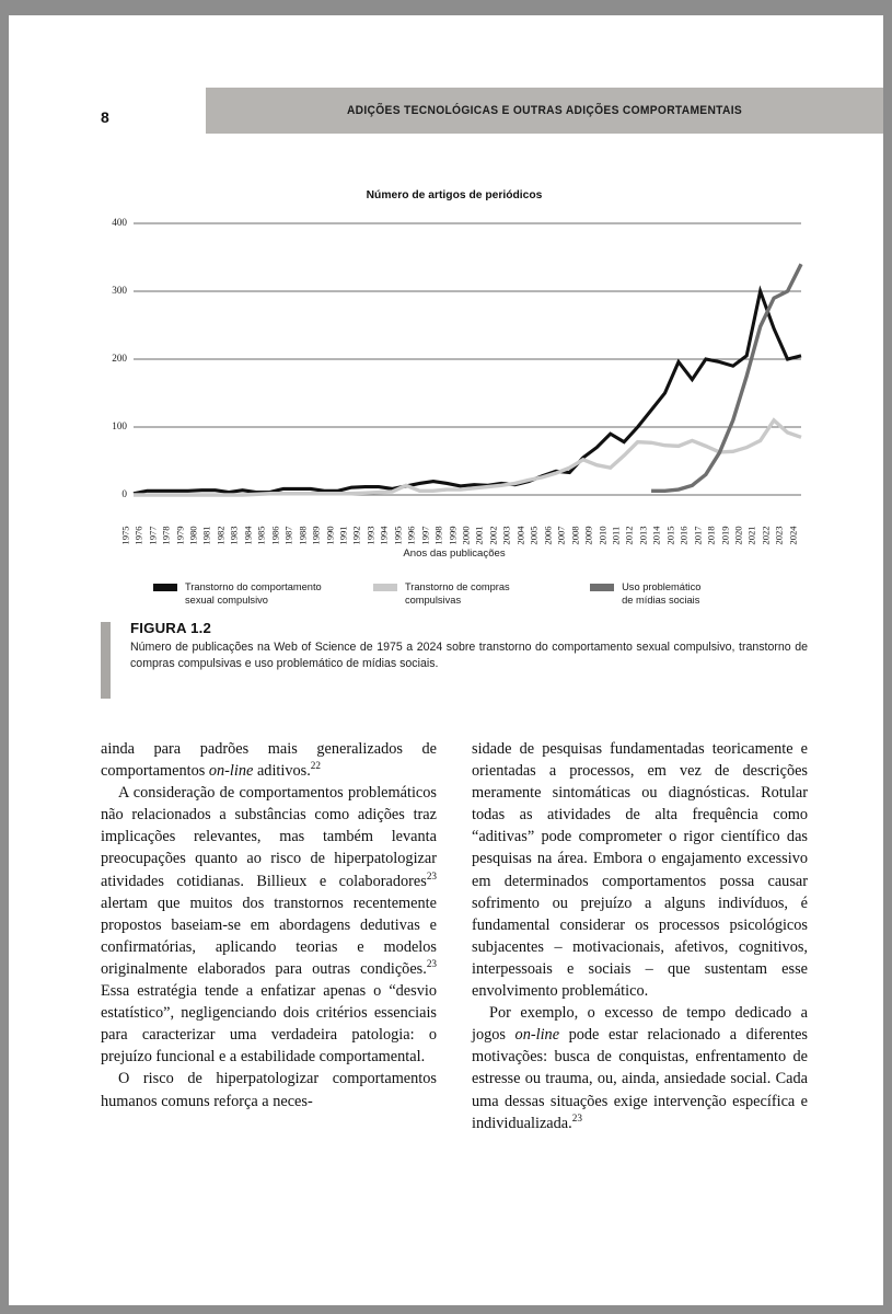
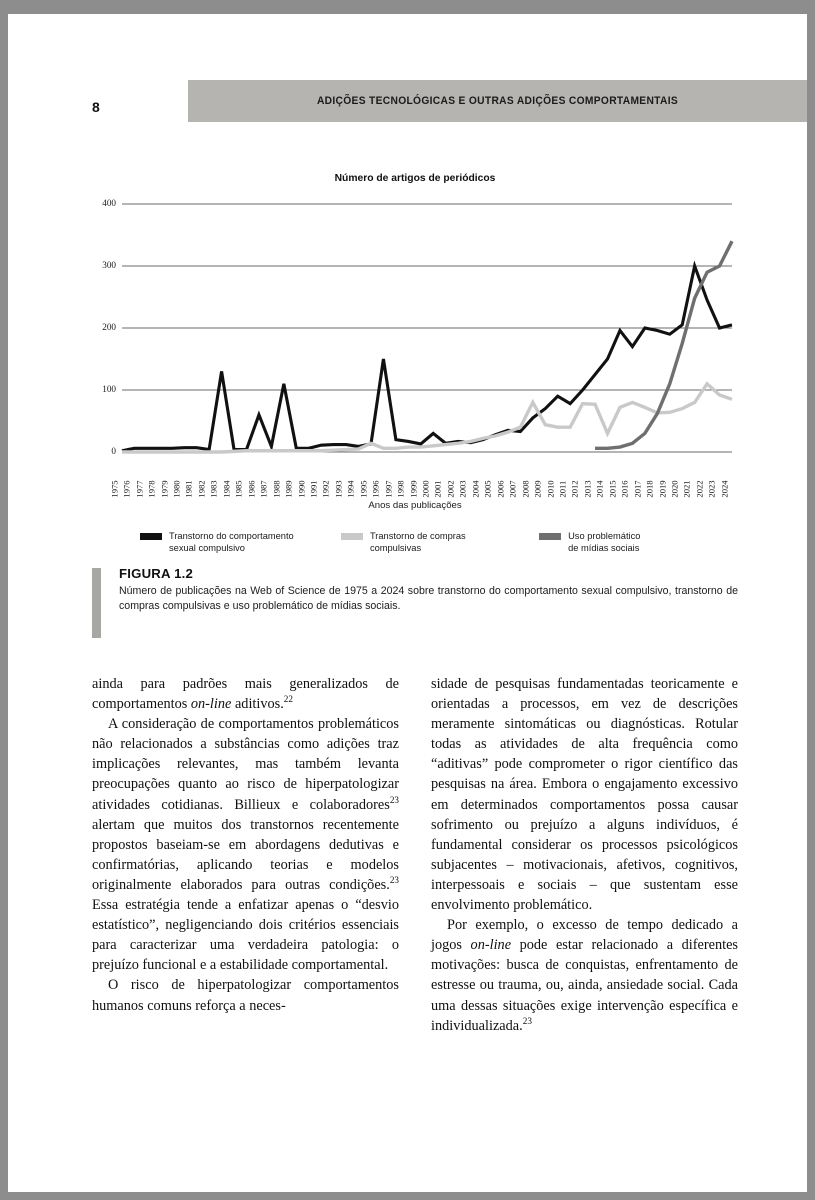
Transtorno do comportamento sexual compulsivo/1983: 10 -> 130
Transtorno do comportamento sexual compulsivo/1986: 10 -> 60
Transtorno do comportamento sexual compulsivo/1988: 10 -> 110
Transtorno do comportamento sexual compulsivo/1996: 20 -> 150
Transtorno do comportamento sexual compulsivo/2000: 20 -> 30
Transtorno de compras compulsivas/2008: 50 -> 80
Transtorno de compras compulsivas/2011: 60 -> 40
Transtorno de compras compulsivas/2014: 70 -> 30
